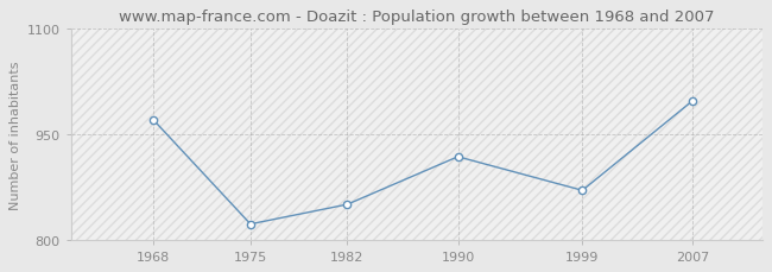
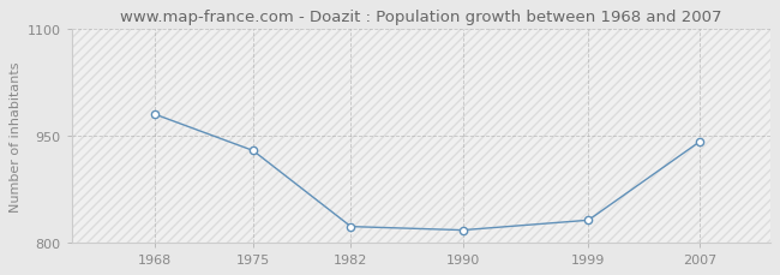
1968: 970 -> 980
1975: 822 -> 929
1982: 850 -> 822
1990: 918 -> 817
1999: 870 -> 831
2007: 998 -> 942
